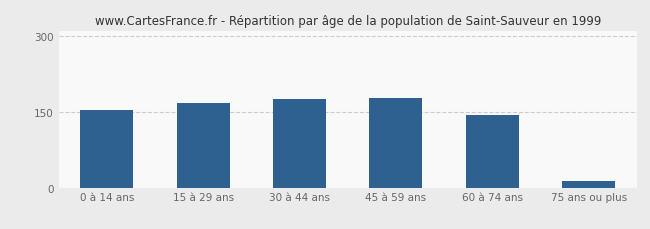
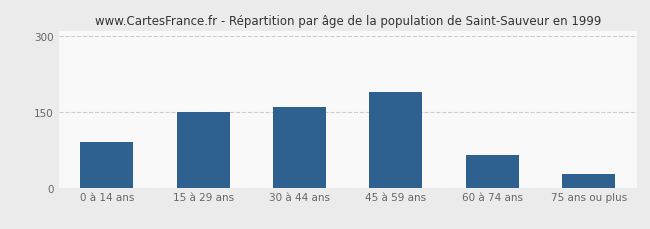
0 à 14 ans: 153 -> 90
15 à 29 ans: 168 -> 150
30 à 44 ans: 175 -> 160
45 à 59 ans: 177 -> 190
60 à 74 ans: 143 -> 64
75 ans ou plus: 13 -> 26
